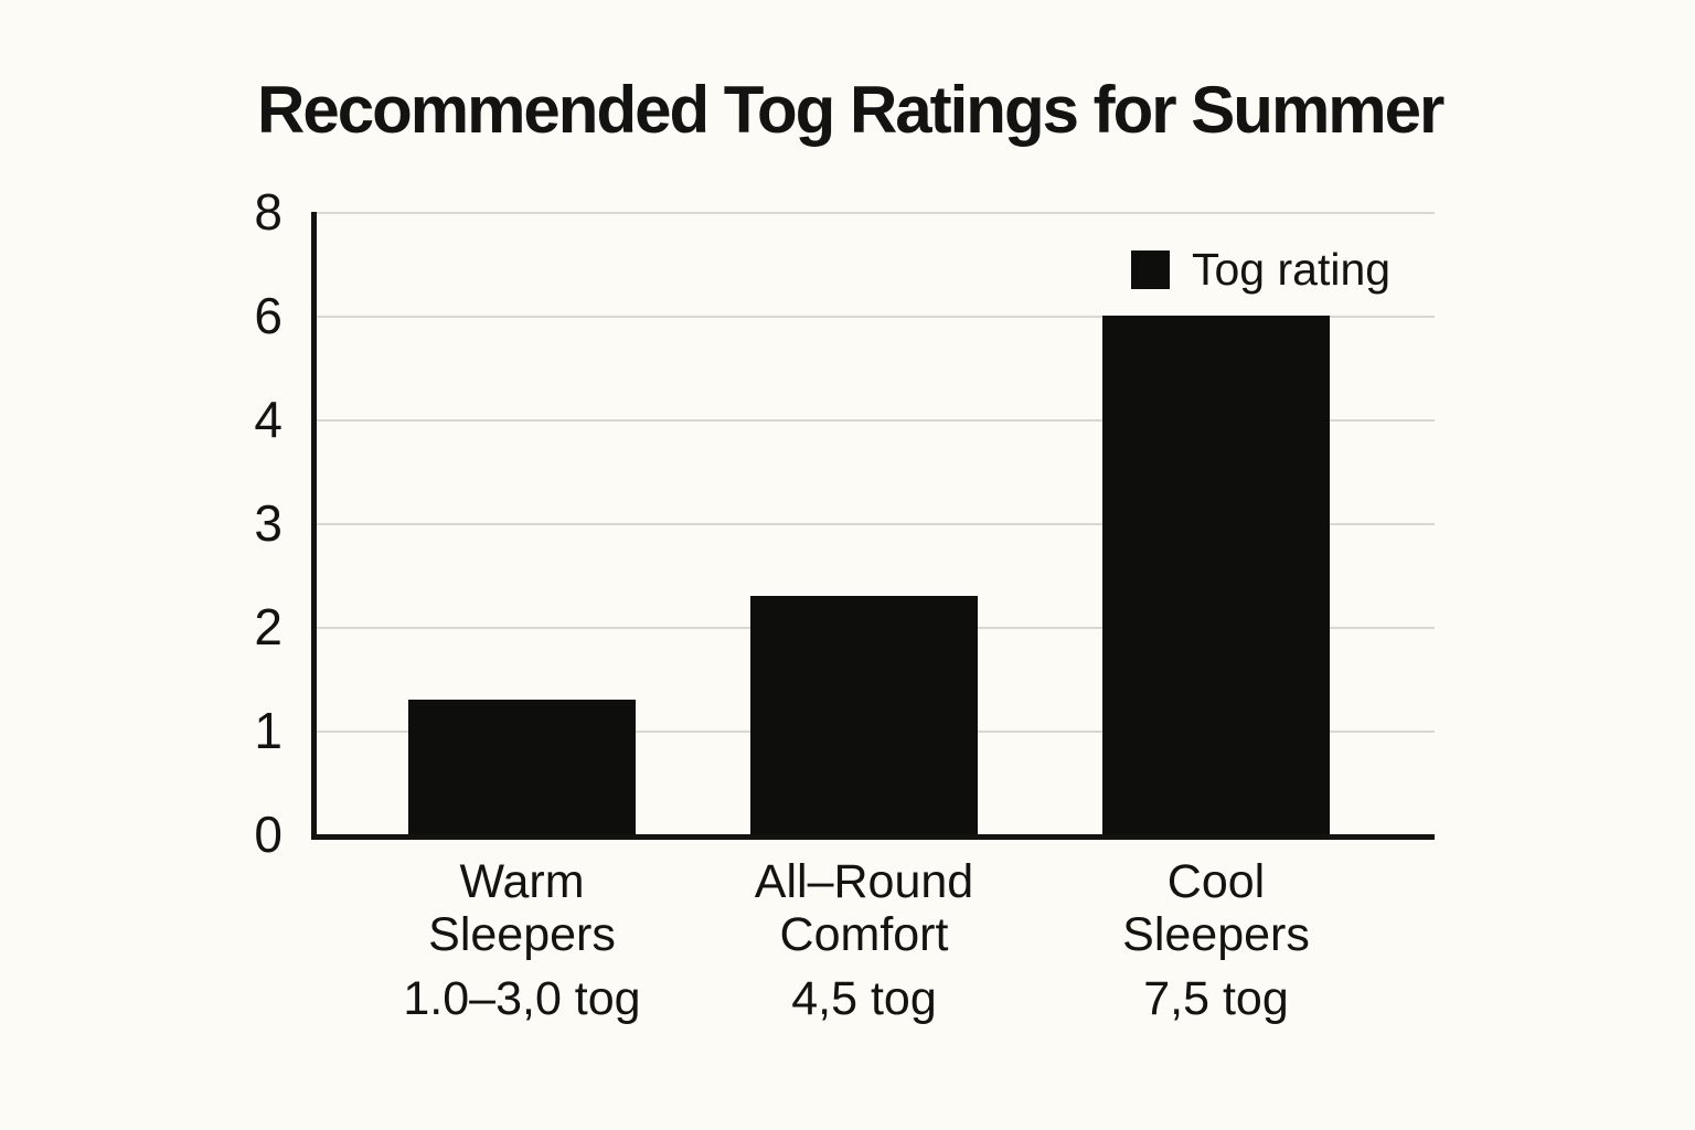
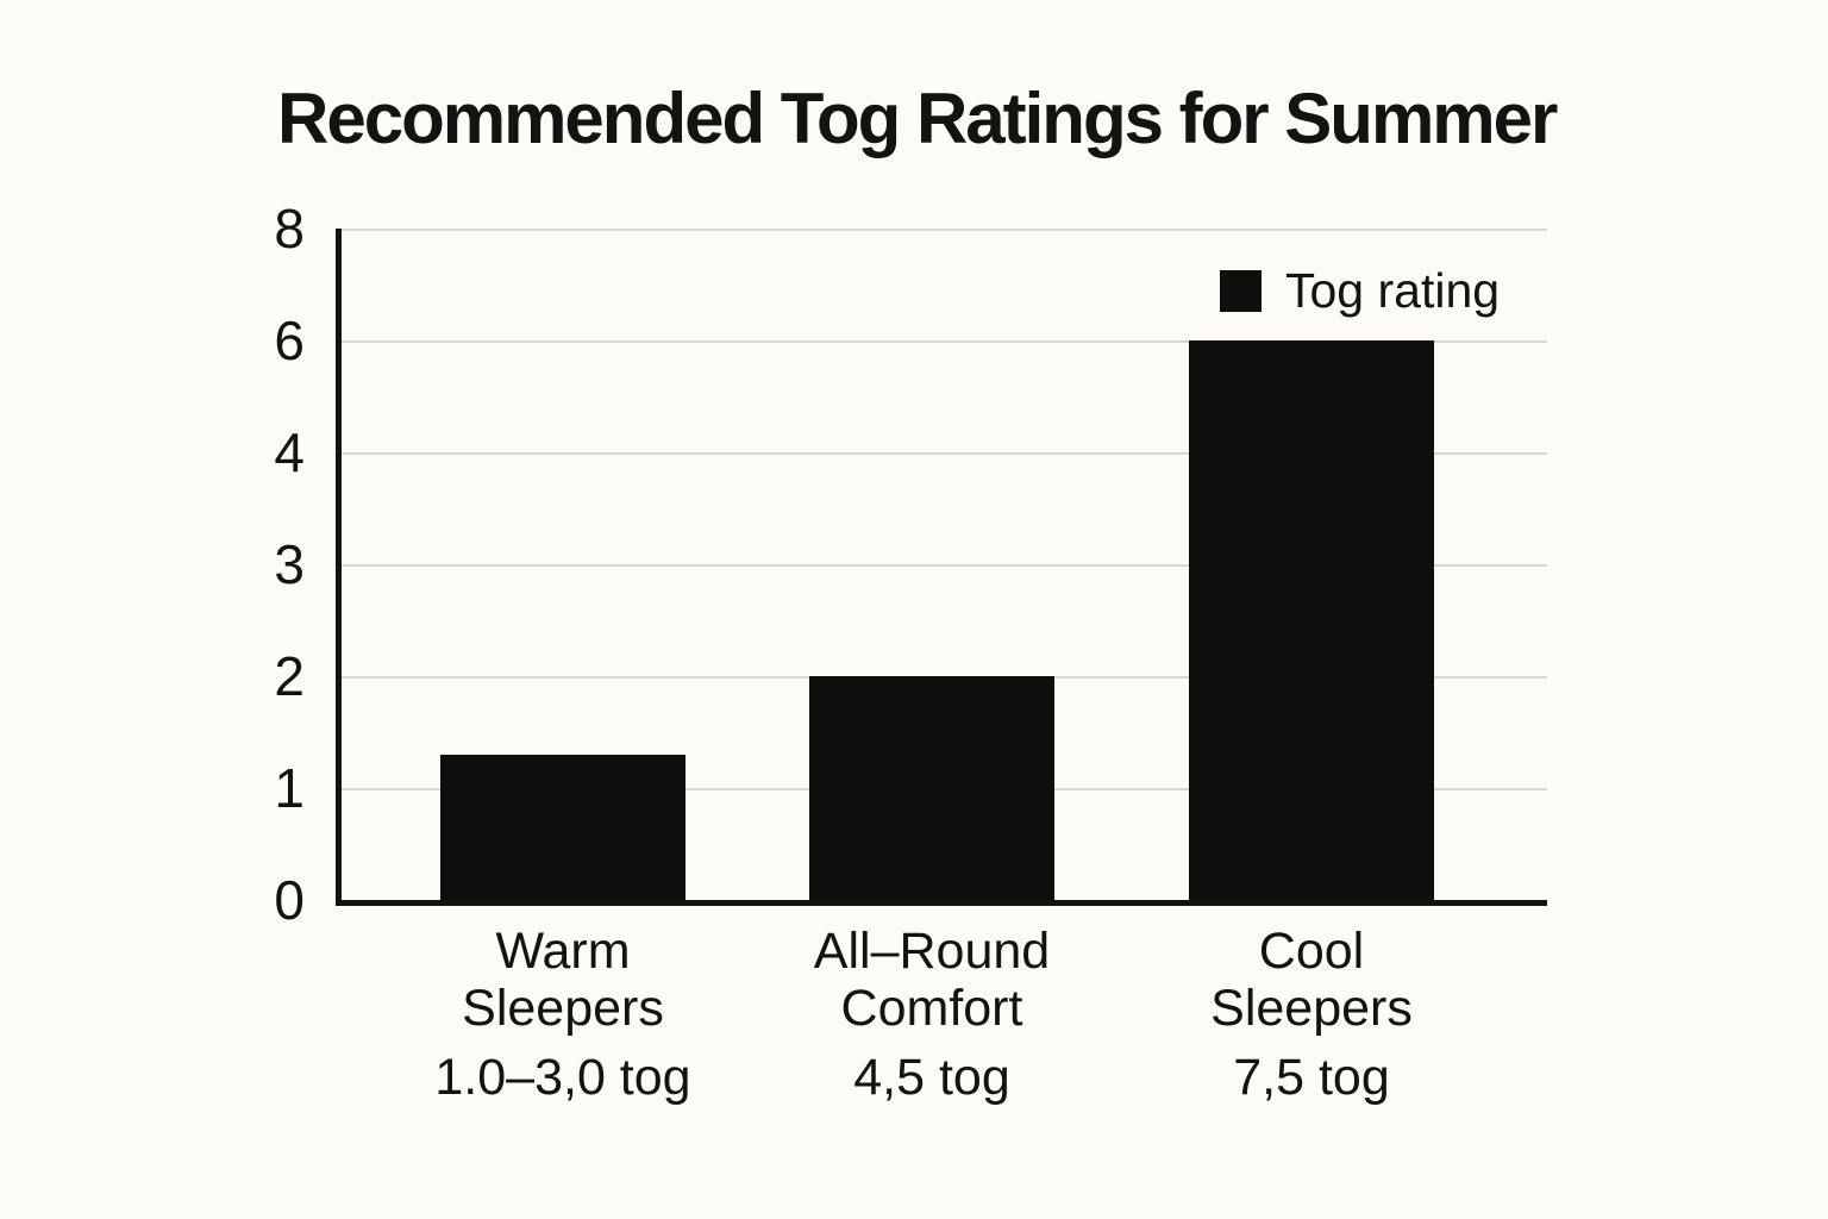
All–Round Comfort: 2.3 -> 2.0
